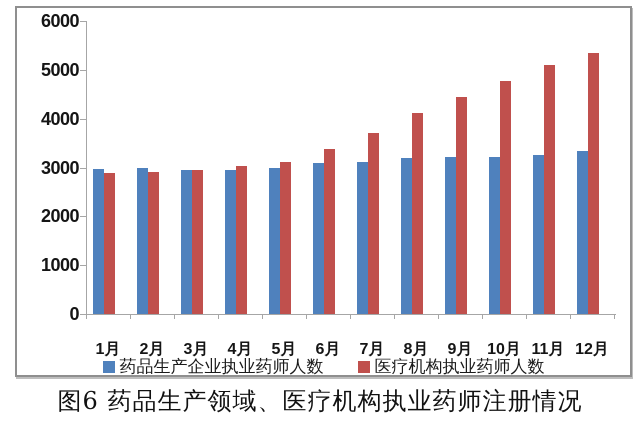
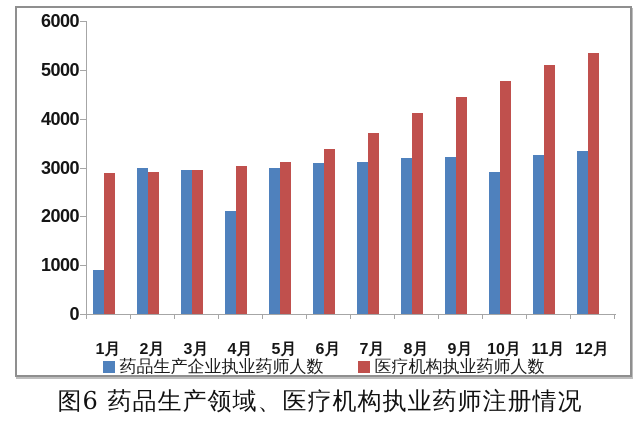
药品生产企业执业药师人数/1月: 3000 -> 900
药品生产企业执业药师人数/4月: 3000 -> 2100
药品生产企业执业药师人数/10月: 3200 -> 2900
